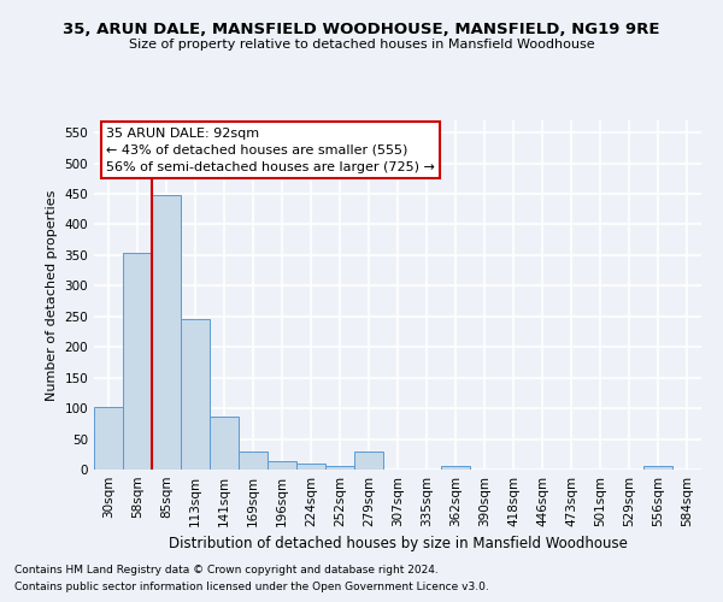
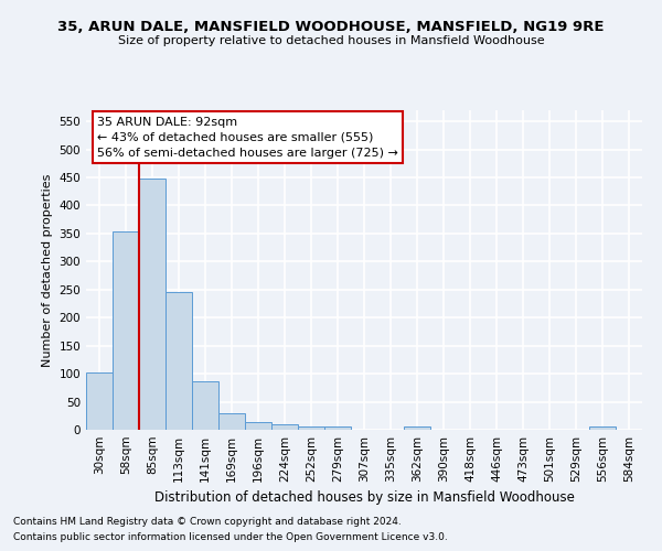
279sqm: 30 -> 5
